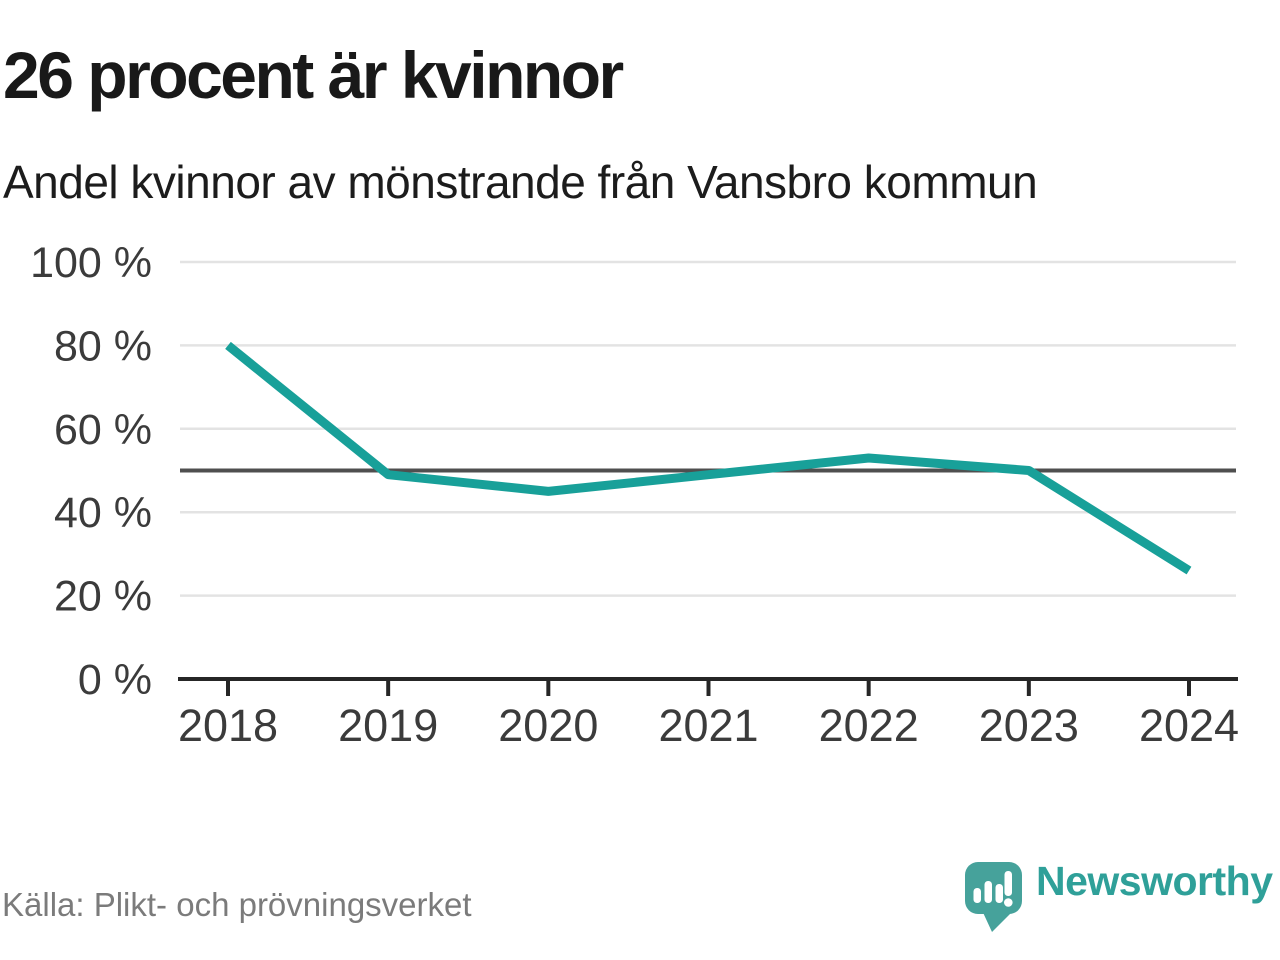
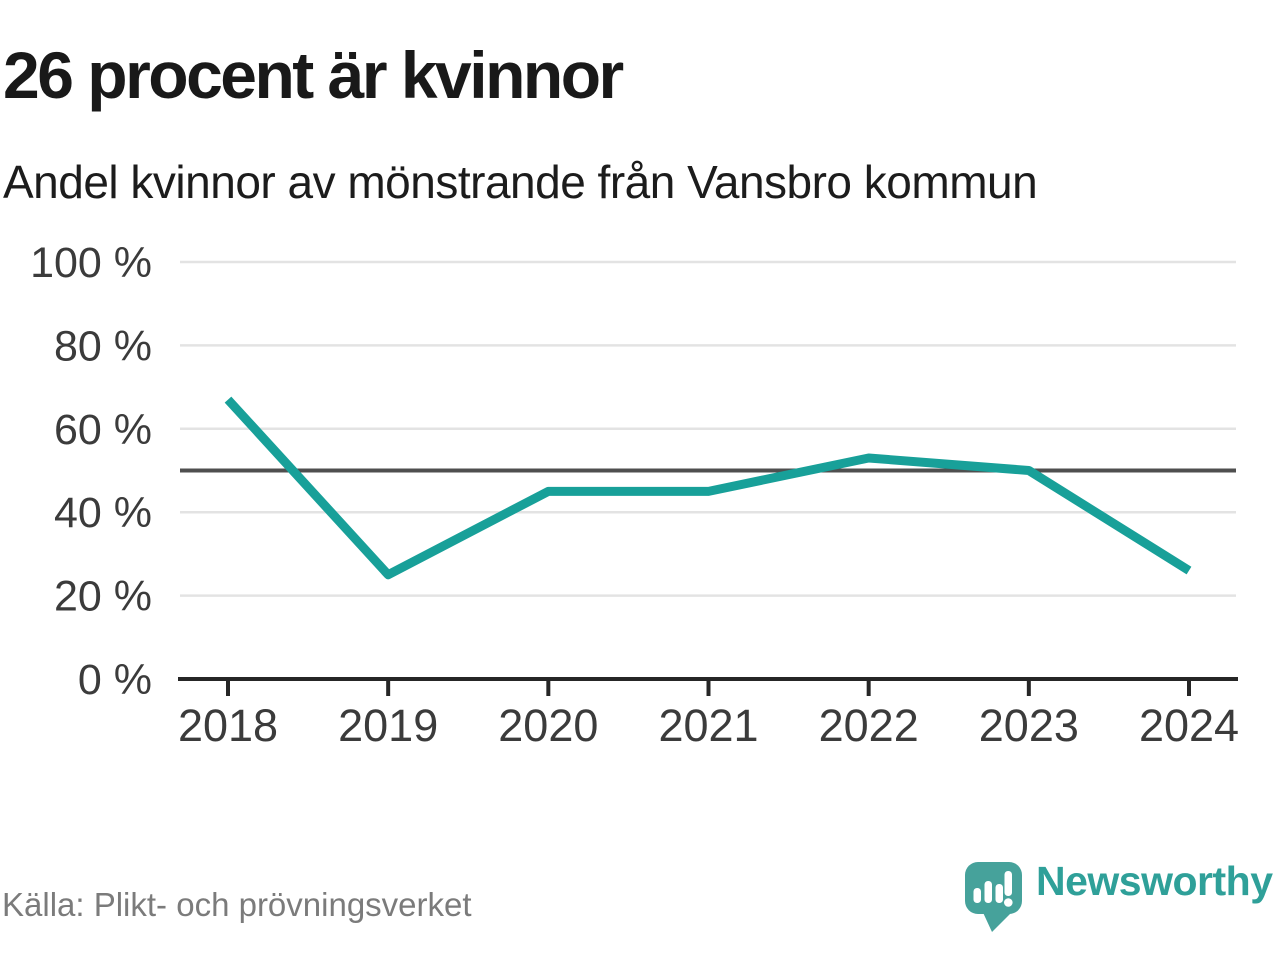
2018: 80% -> 67%
2019: 49% -> 25%
2021: 49% -> 45%
